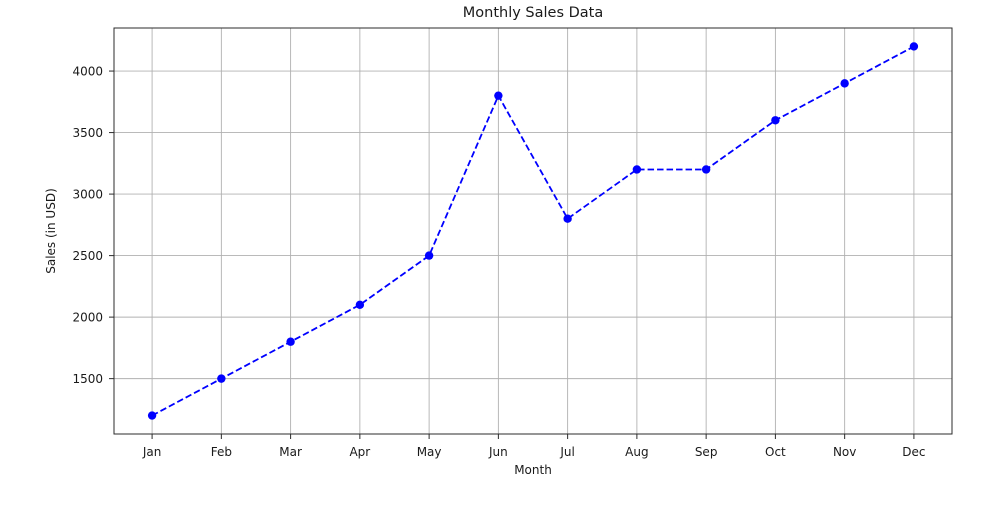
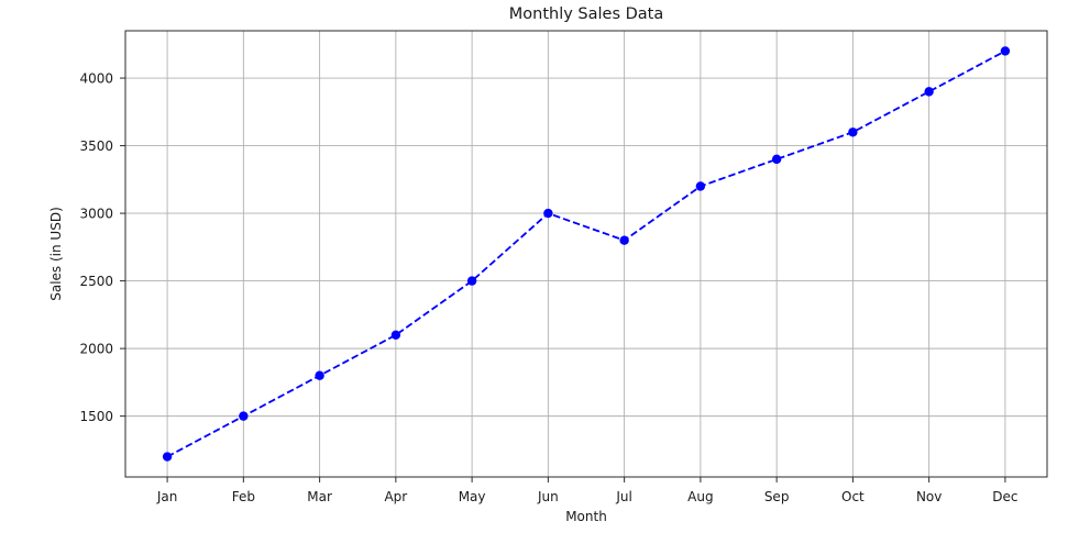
Jun: 3800 -> 3000
Sep: 3200 -> 3400
